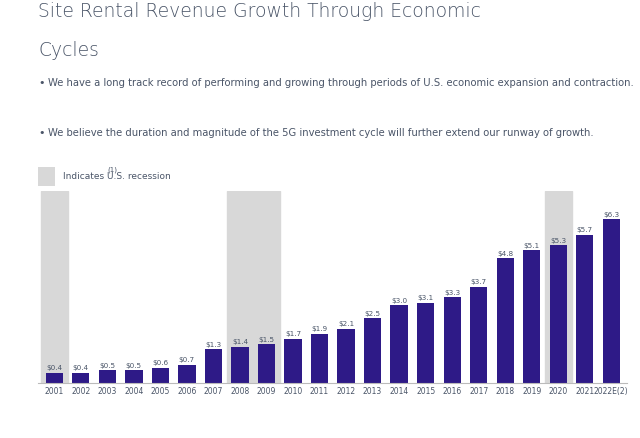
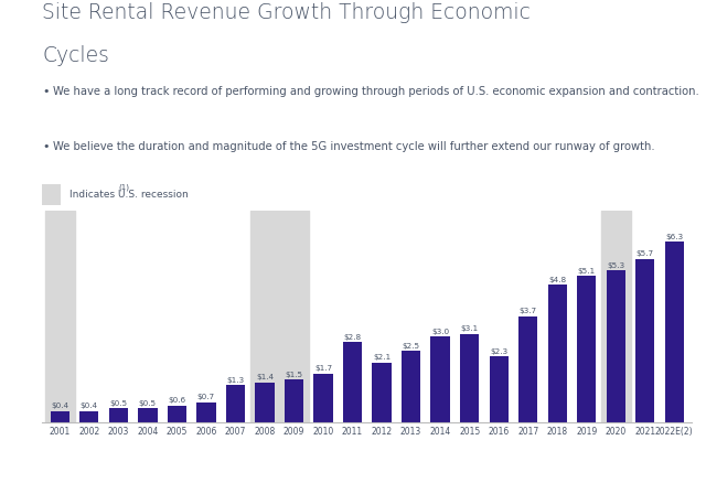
2011: $1.9 -> $2.8
2016: $3.3 -> $2.3
